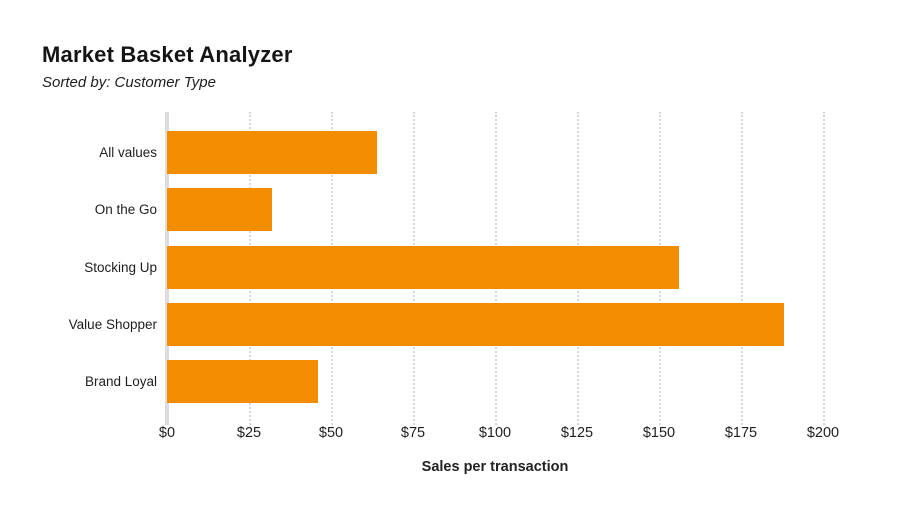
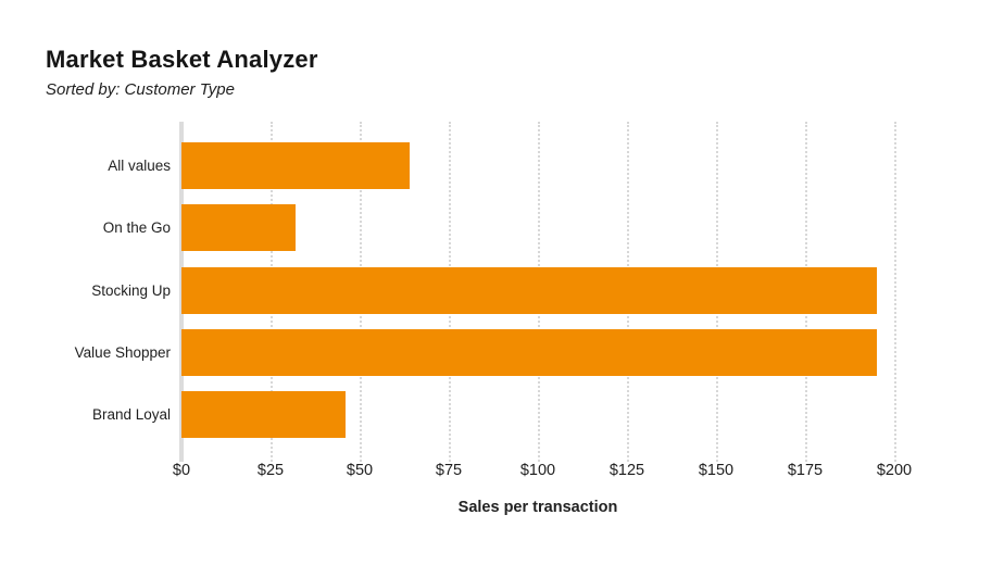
Stocking Up: $156 -> $195
Value Shopper: $188 -> $195
